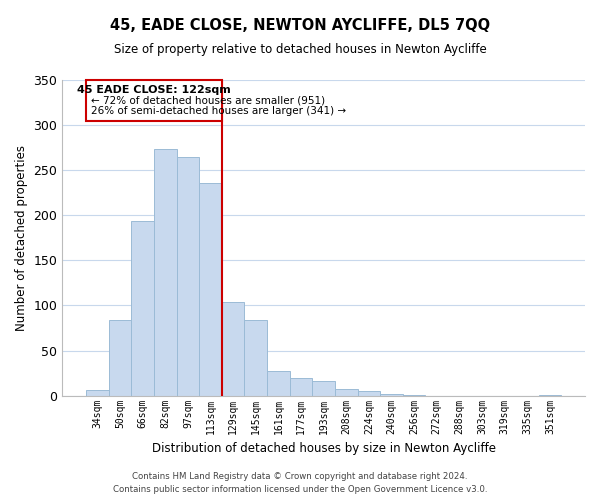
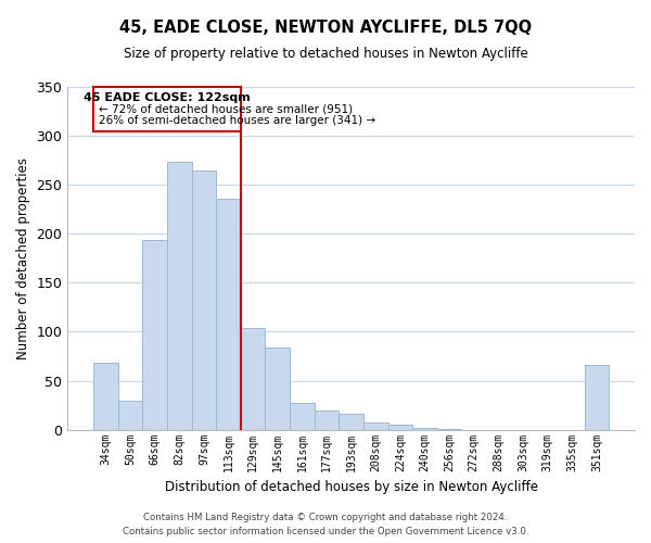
34sqm: 6 -> 68
50sqm: 84 -> 30
351sqm: 1 -> 66
